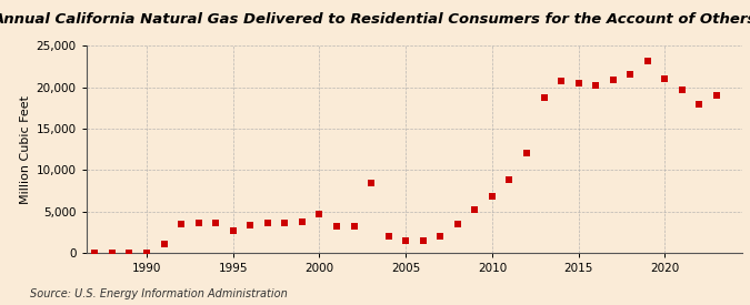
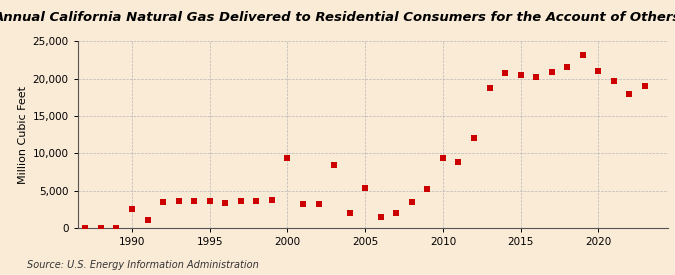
1990: 100 -> 2,600
1995: 2,700 -> 3,600
2000: 4,700 -> 9,400
2005: 1,500 -> 5,400
2010: 6,900 -> 9,400
